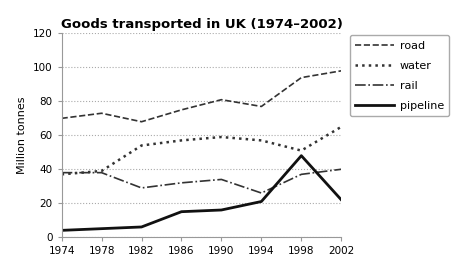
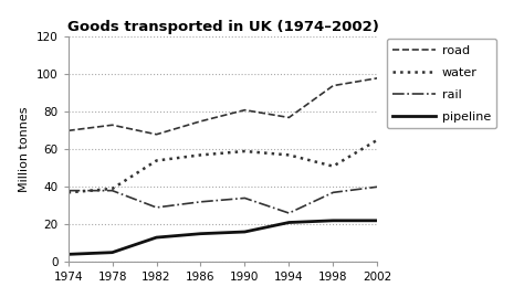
pipeline/1982: 6 -> 13
pipeline/1998: 48 -> 22
